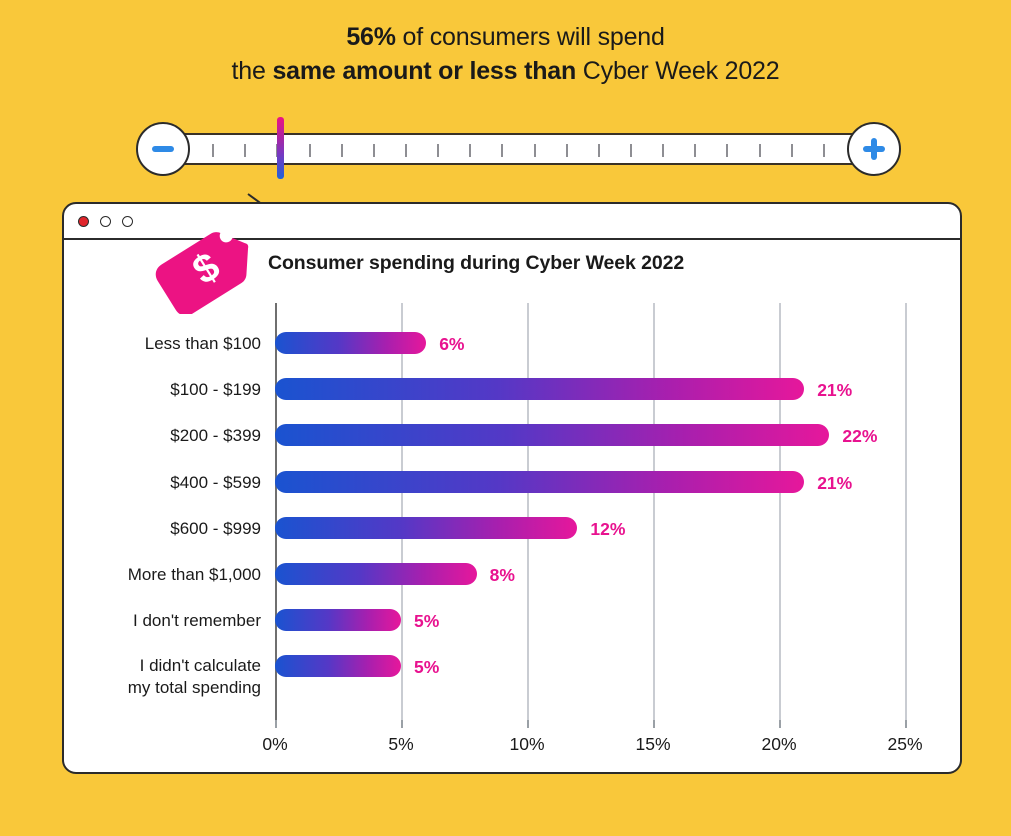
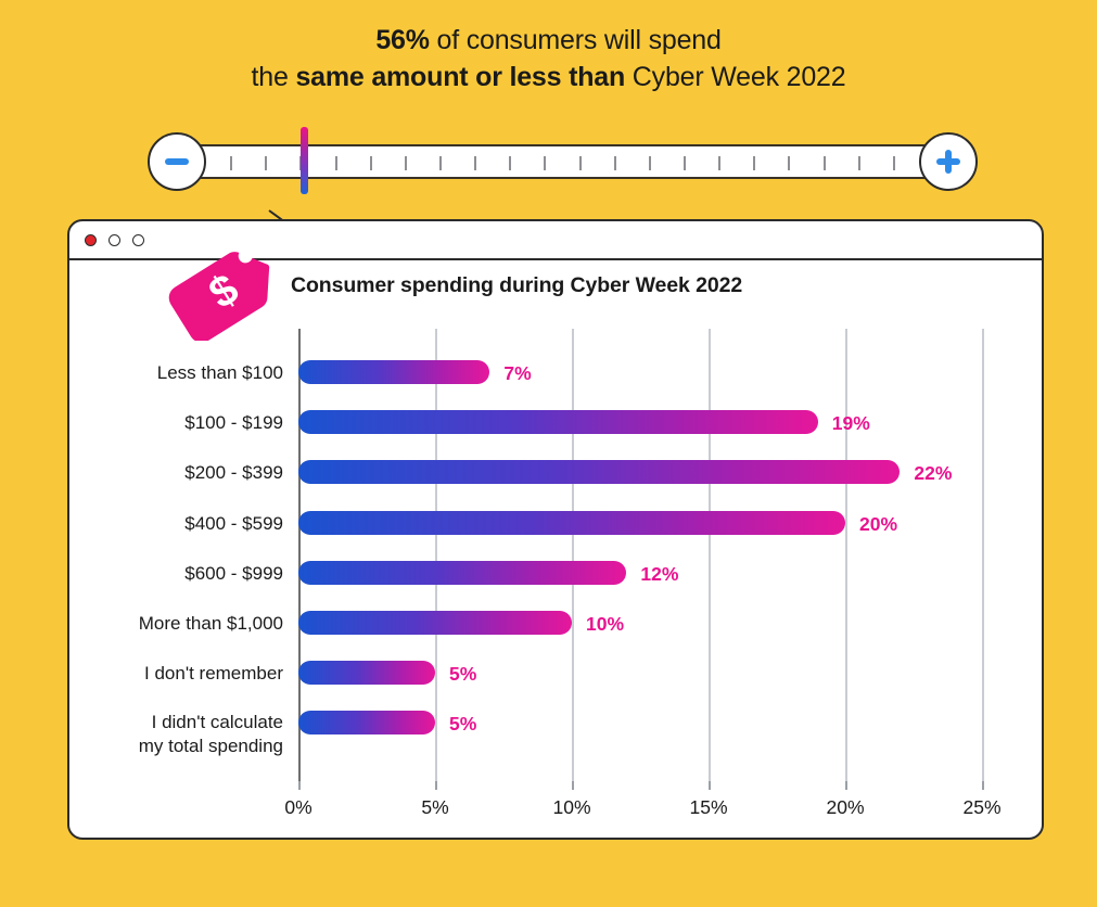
Less than $100: 6% -> 7%
$100 - $199: 21% -> 19%
$400 - $599: 21% -> 20%
More than $1,000: 8% -> 10%
